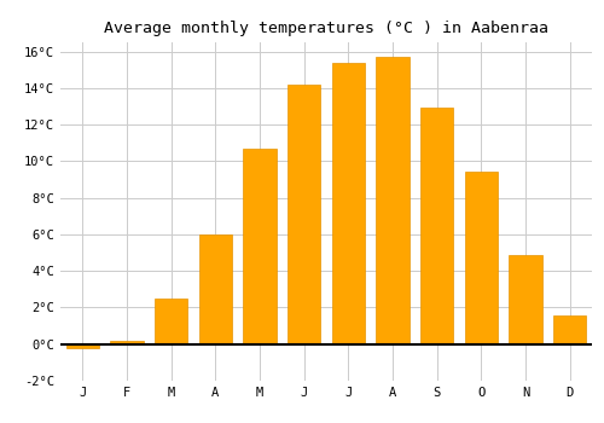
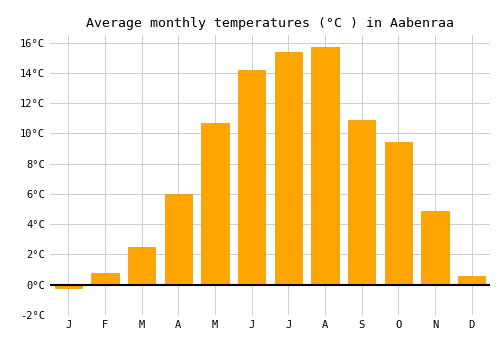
F: 0.2°C -> 0.8°C
S: 12.9°C -> 10.9°C
D: 1.6°C -> 0.6°C
